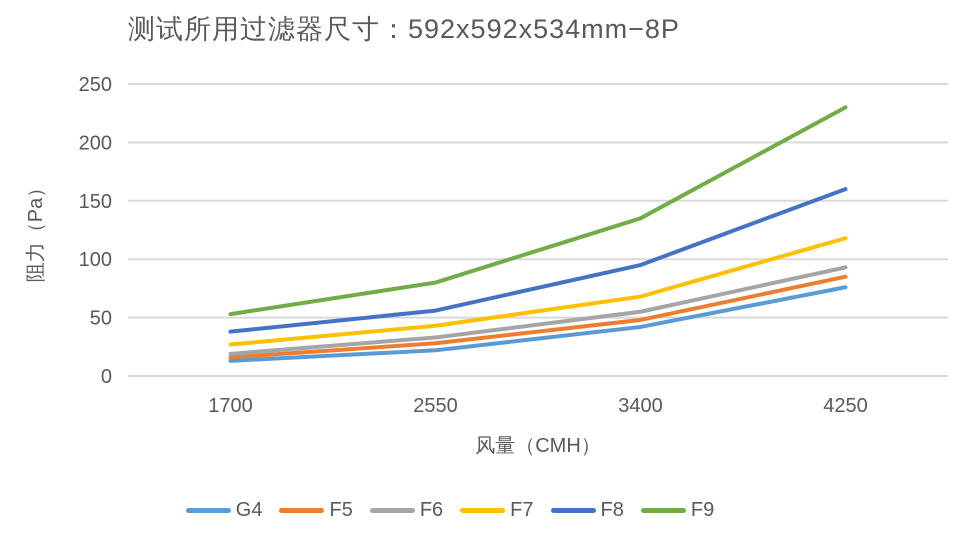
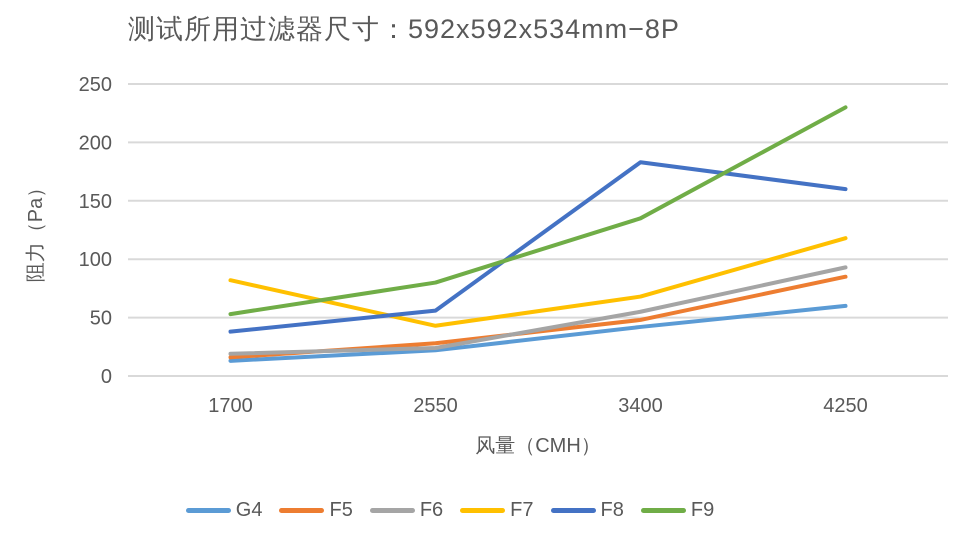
F7/1700: 27 -> 82
F6/2550: 33 -> 24
F8/3400: 95 -> 183
G4/4250: 76 -> 60
